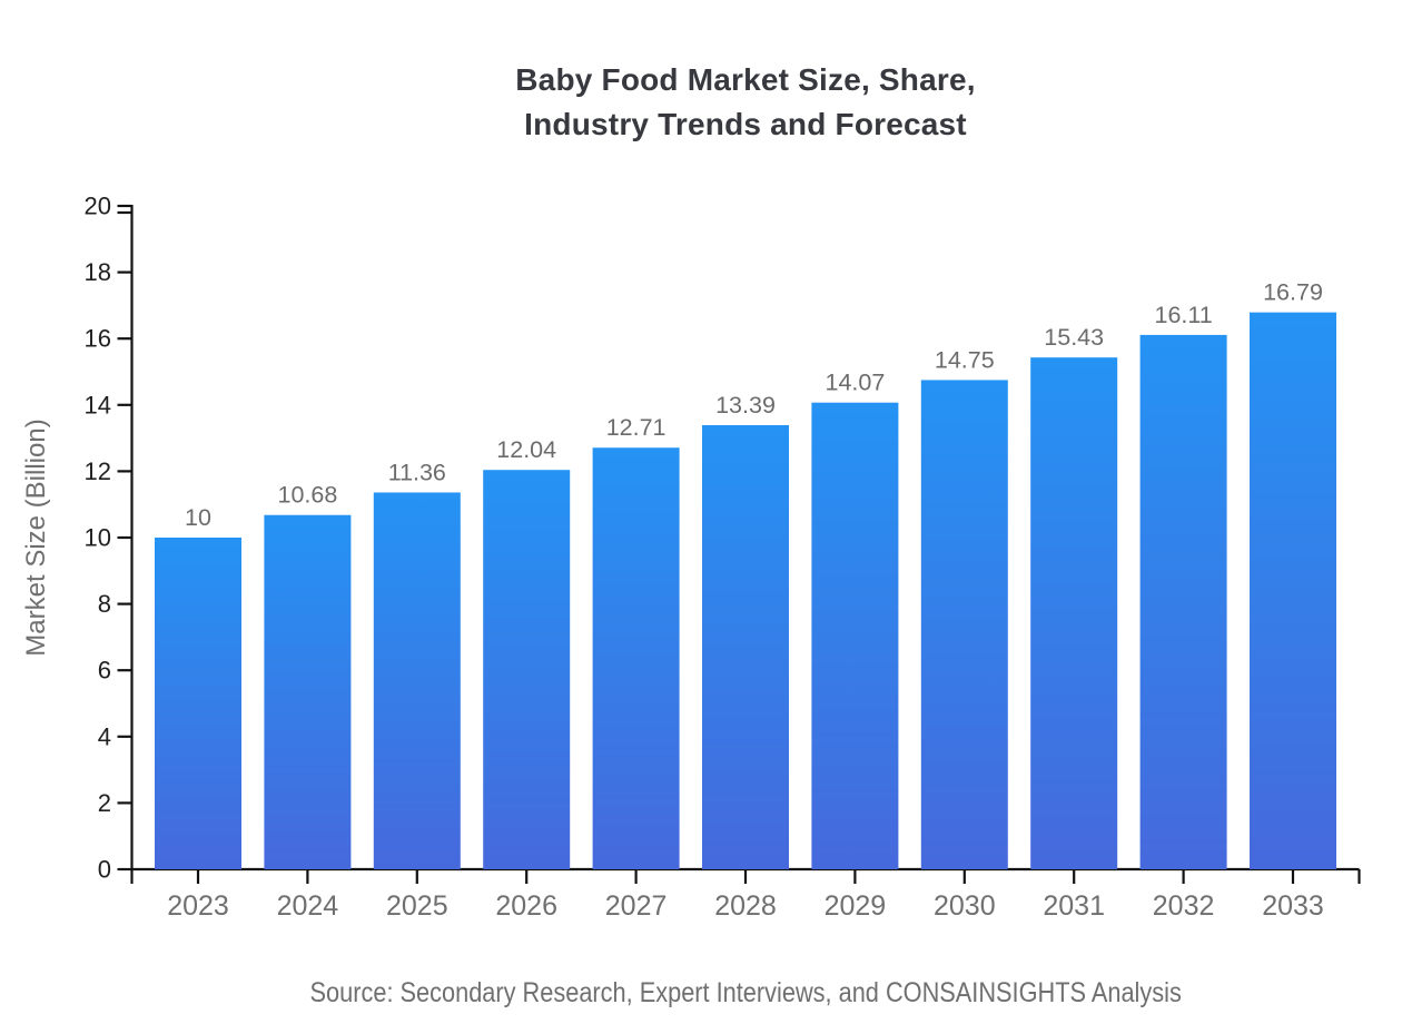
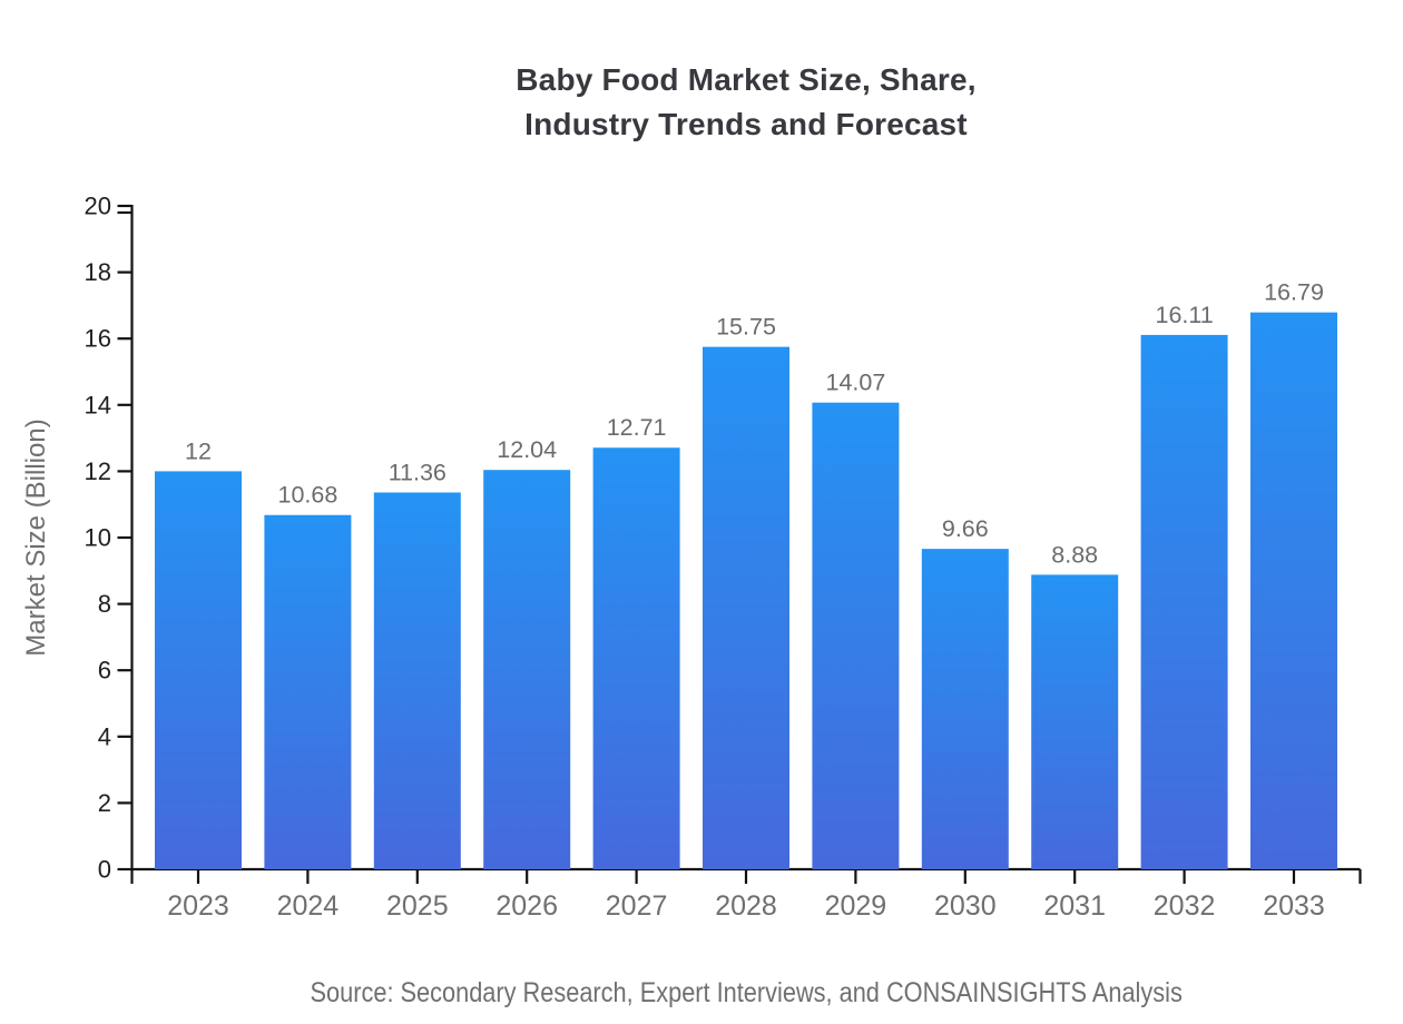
2023: 10 -> 12
2028: 13.39 -> 15.75
2030: 14.75 -> 9.66
2031: 15.43 -> 8.88
